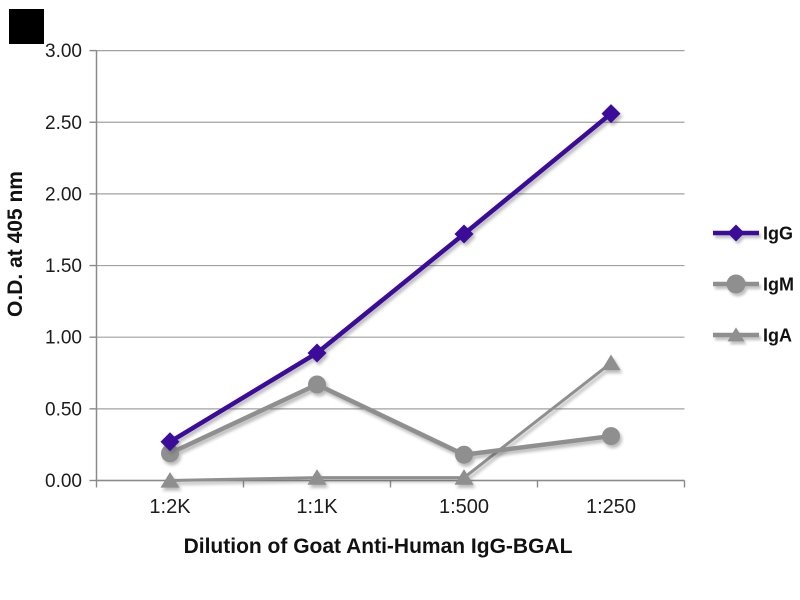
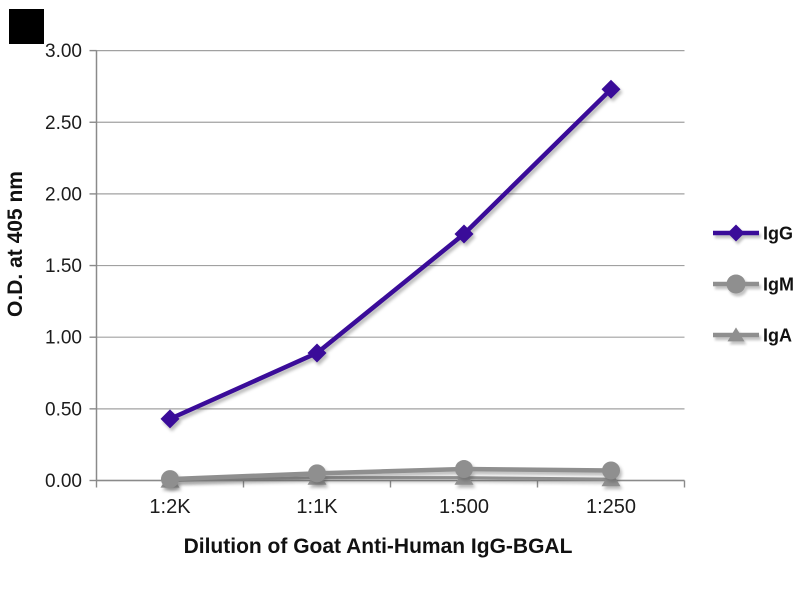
IgG/1:2K: 0.27 -> 0.43
IgM/1:2K: 0.19 -> 0.01
IgM/1:1K: 0.67 -> 0.05
IgM/1:500: 0.18 -> 0.08
IgG/1:250: 2.56 -> 2.73
IgM/1:250: 0.31 -> 0.07
IgA/1:250: 0.82 -> 0.01
